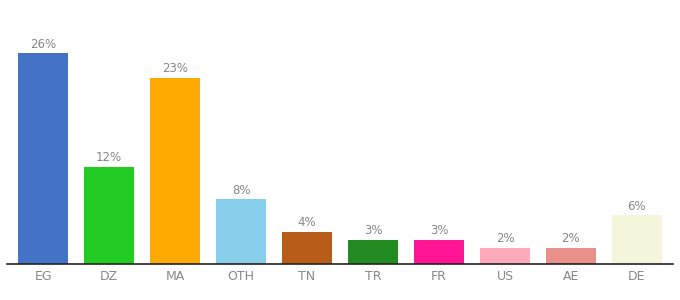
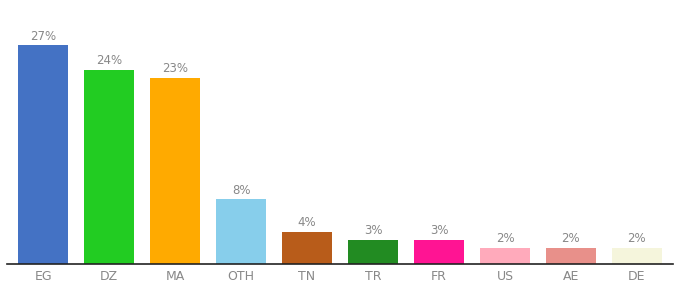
EG: 26% -> 27%
DZ: 12% -> 24%
DE: 6% -> 2%
